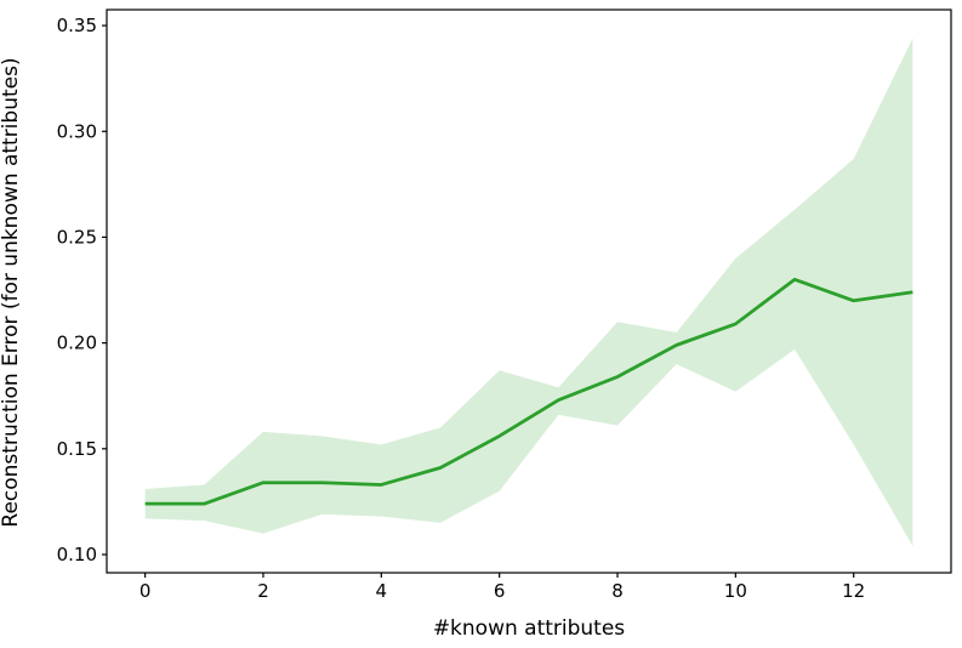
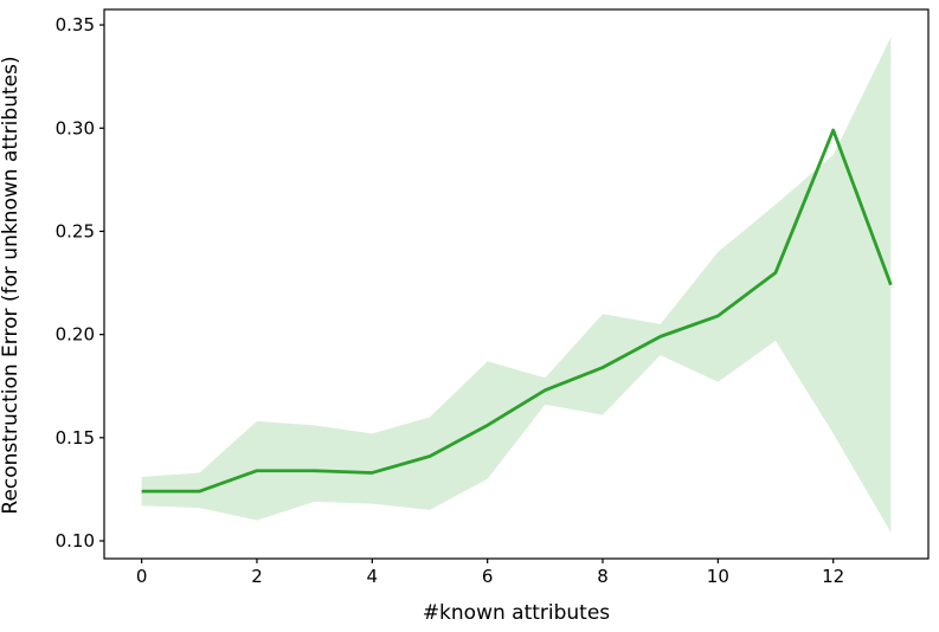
12: 0.220 -> 0.299
